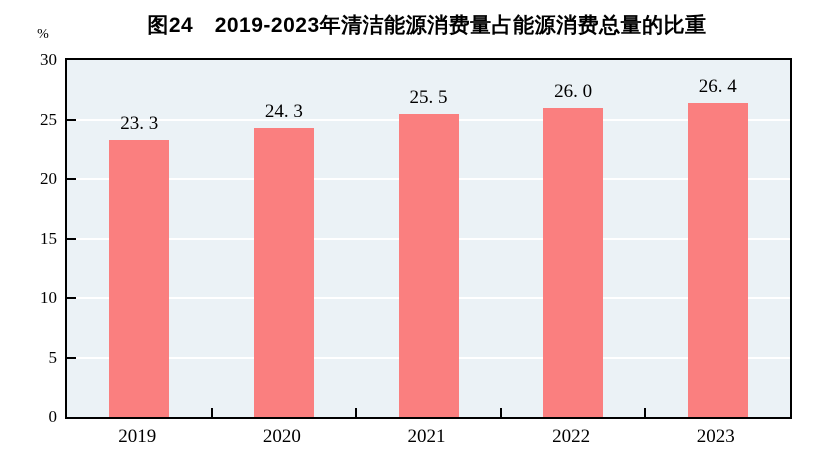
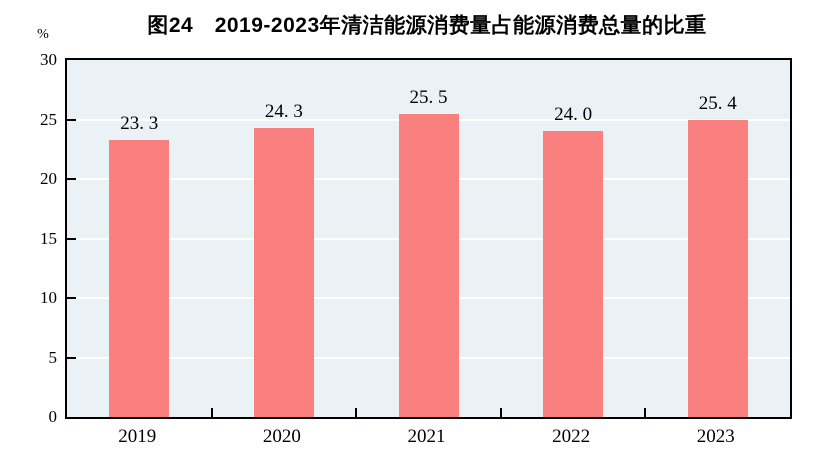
2022: 26 -> 24
2023: 26 -> 25
